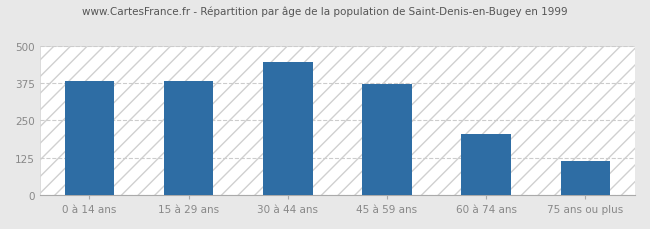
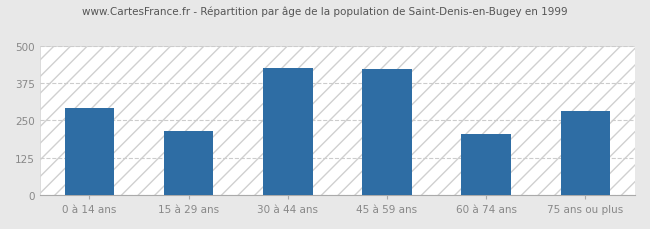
0 à 14 ans: 381 -> 290
15 à 29 ans: 383 -> 215
30 à 44 ans: 445 -> 425
45 à 59 ans: 373 -> 420
75 ans ou plus: 115 -> 280
